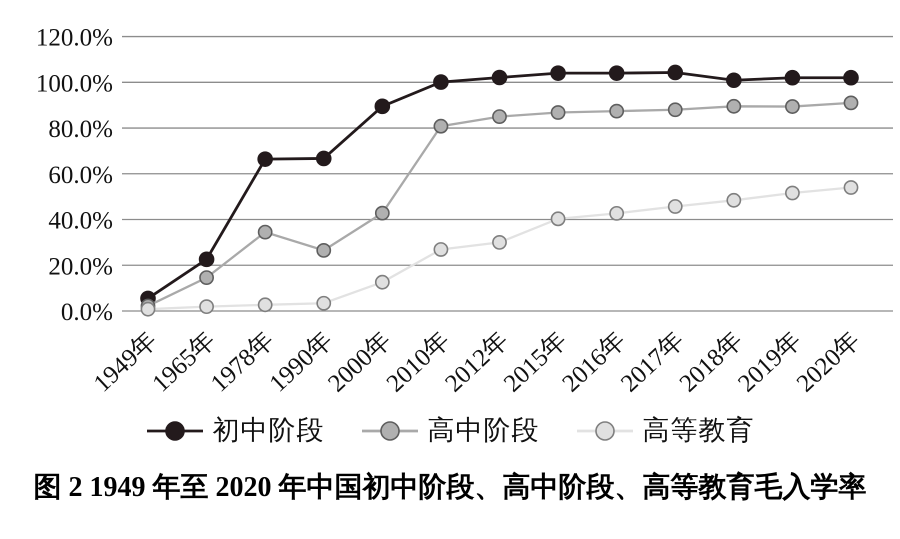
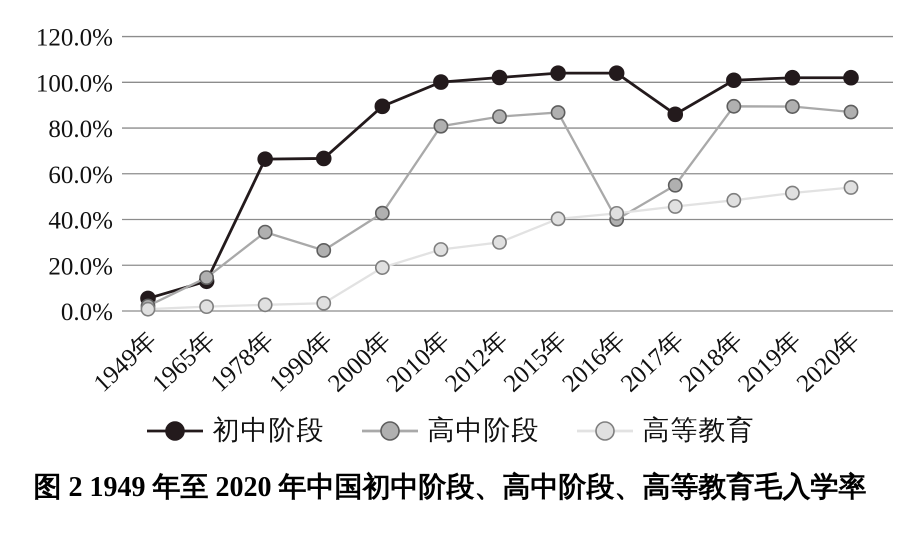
初中阶段/1965年: 23% -> 13%
高等教育/2000年: 13% -> 19%
高中阶段/2016年: 87% -> 40%
初中阶段/2017年: 104% -> 86%
高中阶段/2017年: 88% -> 55%
高中阶段/2020年: 91% -> 87%
